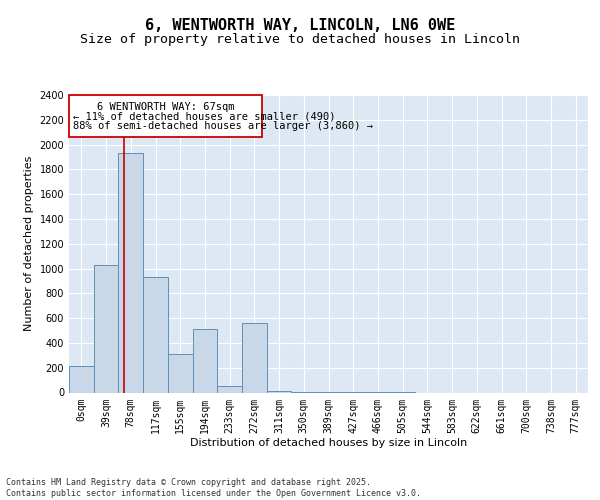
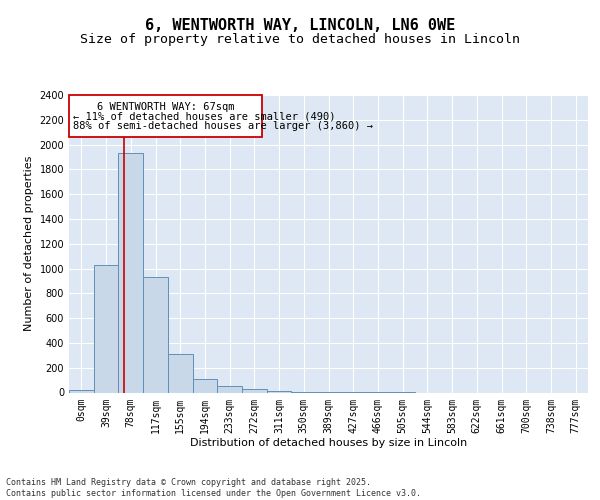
0sqm: 210 -> 20
194sqm: 510 -> 100
272sqm: 560 -> 30
